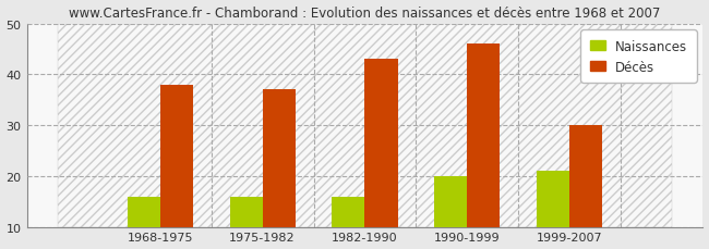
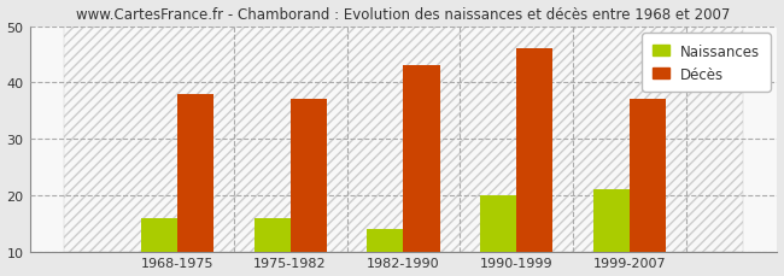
Naissances/1982-1990: 16 -> 14
Décès/1999-2007: 30 -> 37
